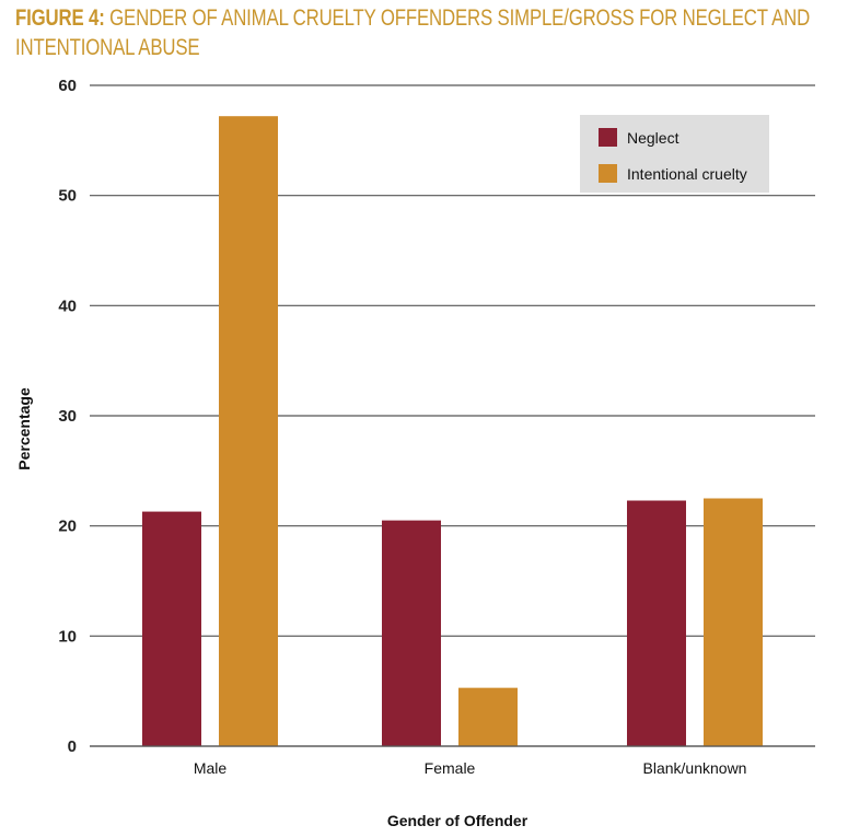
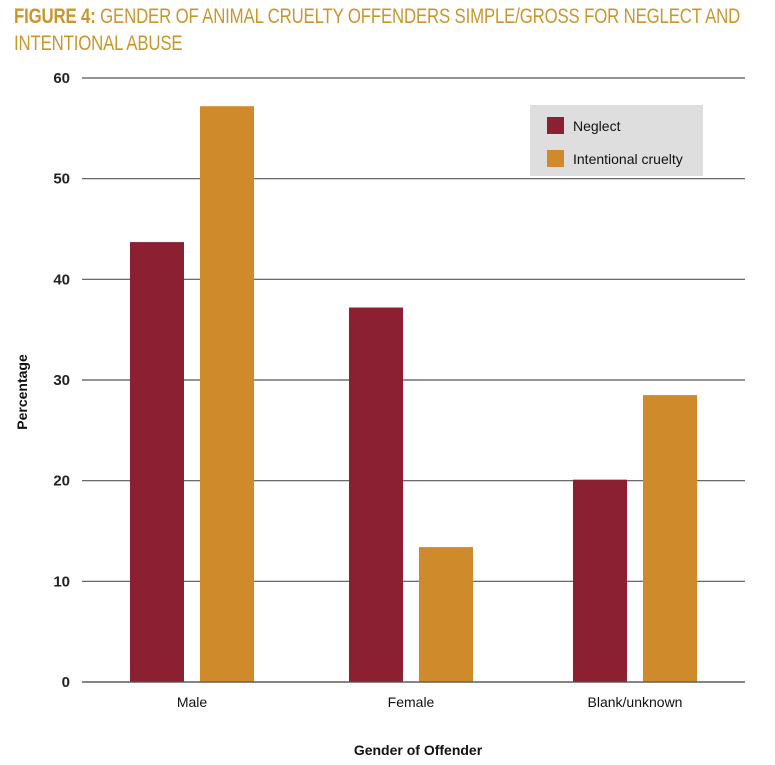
Neglect/Male: 21.3 -> 43.7
Neglect/Female: 20.5 -> 37.2
Intentional cruelty/Female: 5.3 -> 13.4
Neglect/Blank/unknown: 22.3 -> 20.1
Intentional cruelty/Blank/unknown: 22.5 -> 28.5
